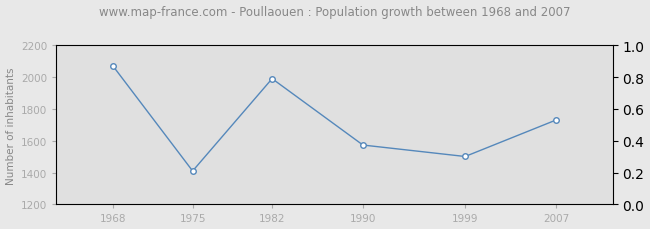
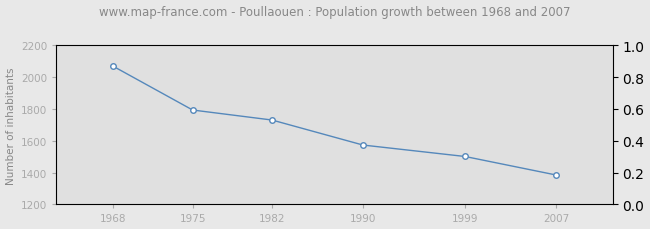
1975: 1410 -> 1790
1982: 1990 -> 1730
2007: 1730 -> 1380
